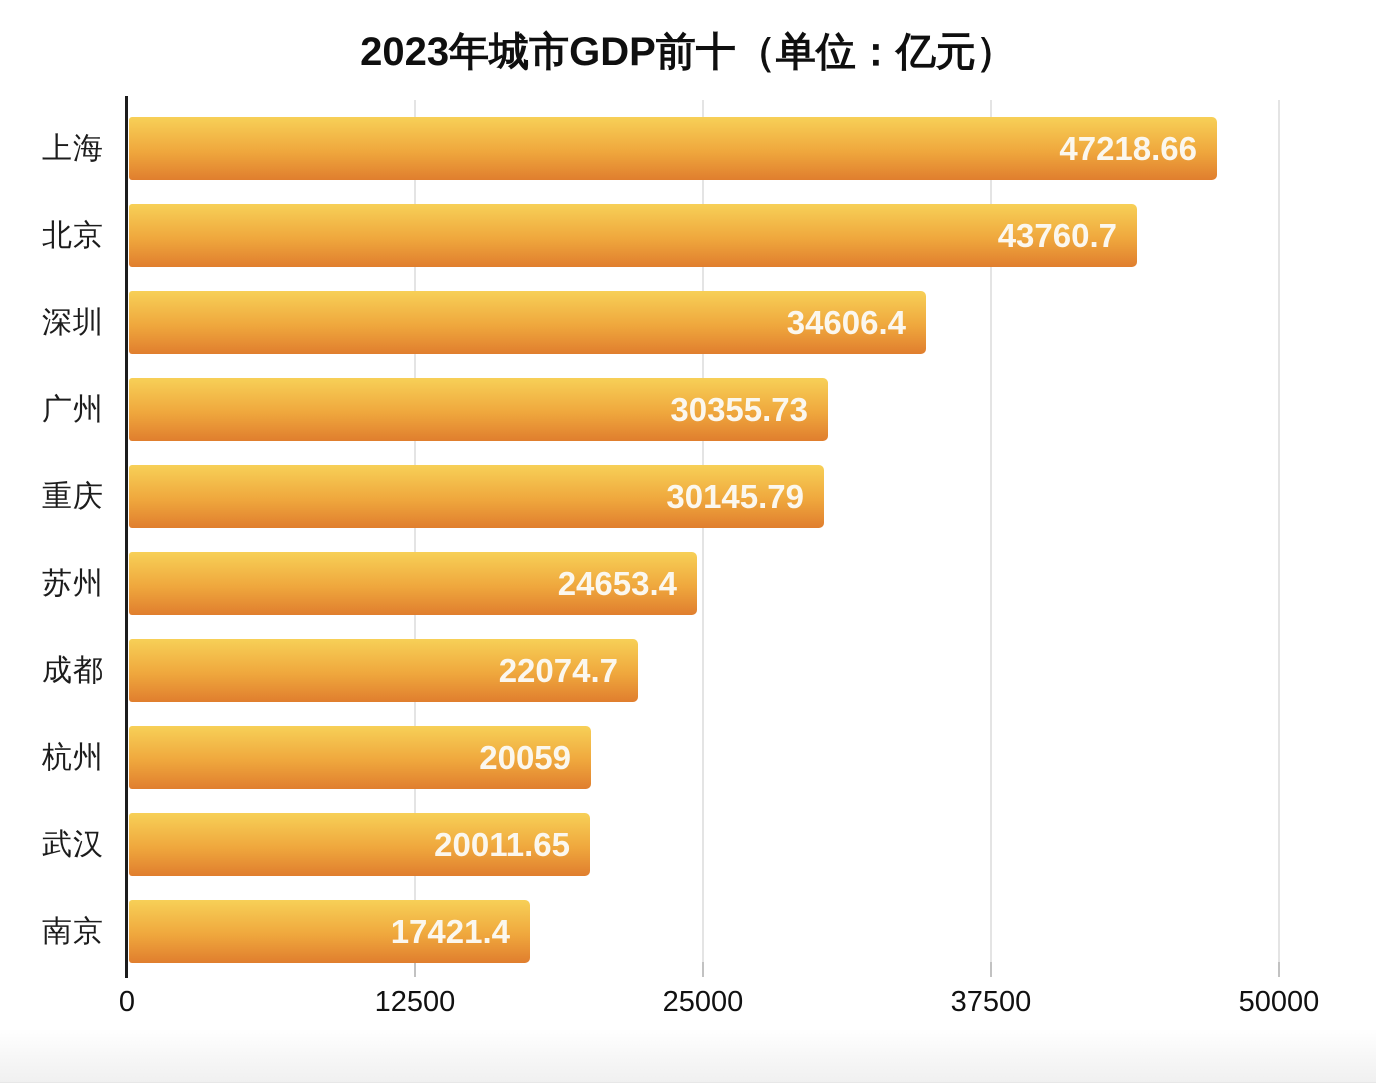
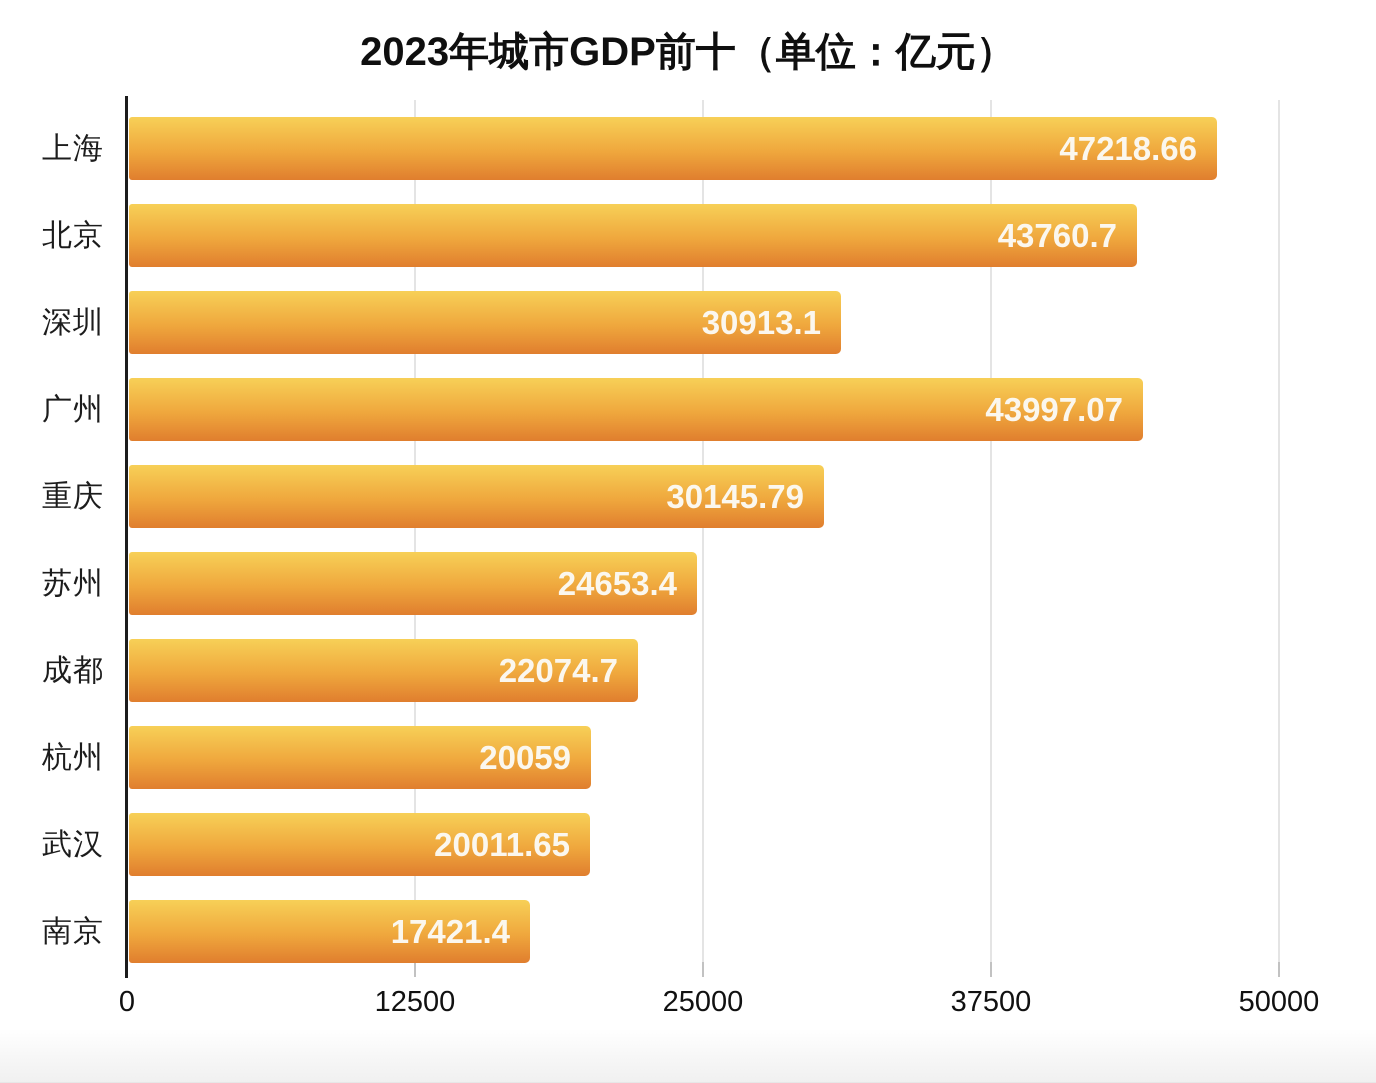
深圳: 34606.4 -> 30913.1
广州: 30355.73 -> 43997.07
